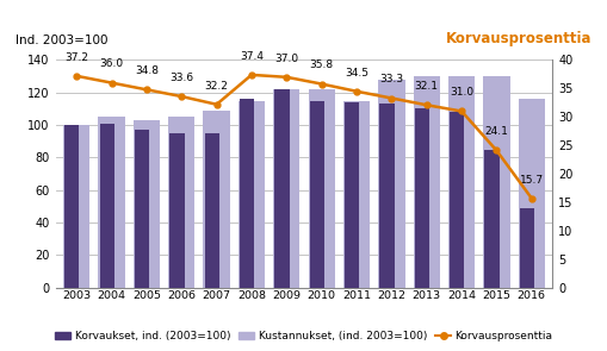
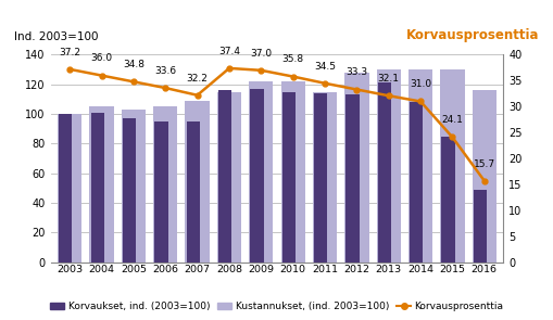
Korvaukset, ind. (2003=100)/2009: 122 -> 117
Korvaukset, ind. (2003=100)/2013: 110 -> 121
